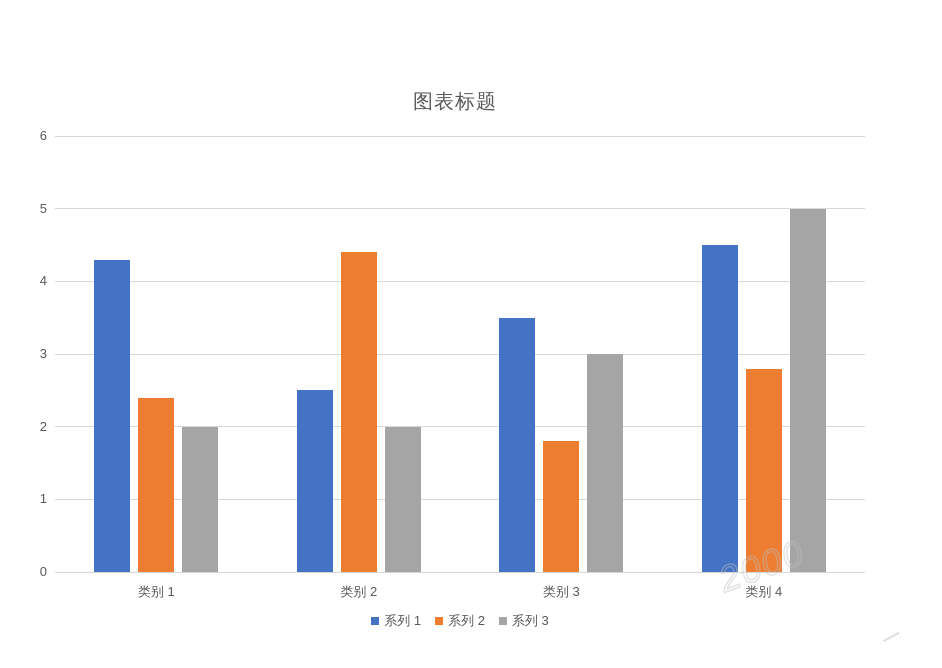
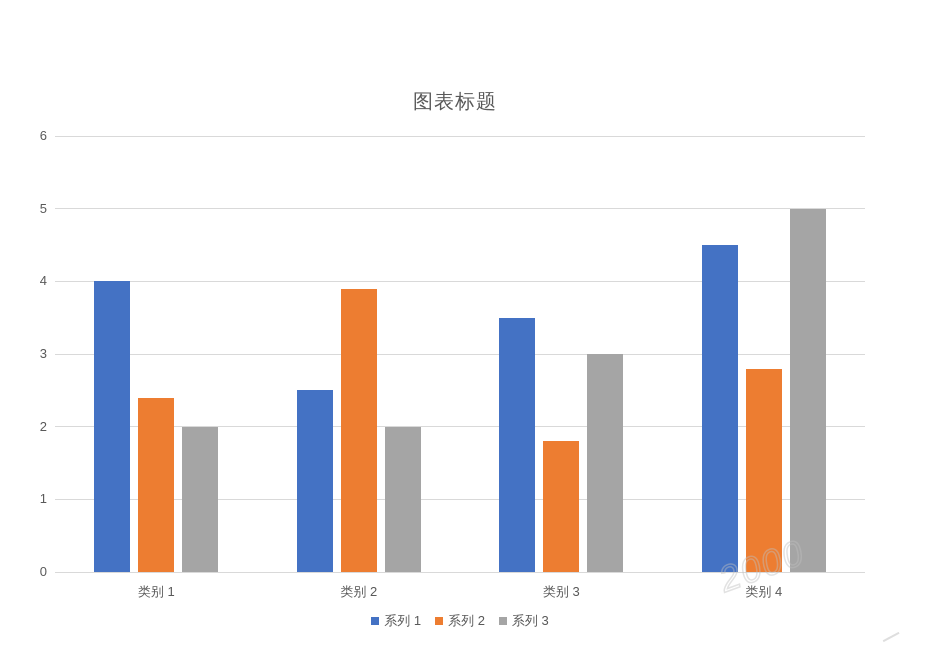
系列 1/类别 1: 4.3 -> 4.0
系列 2/类别 2: 4.4 -> 3.9
